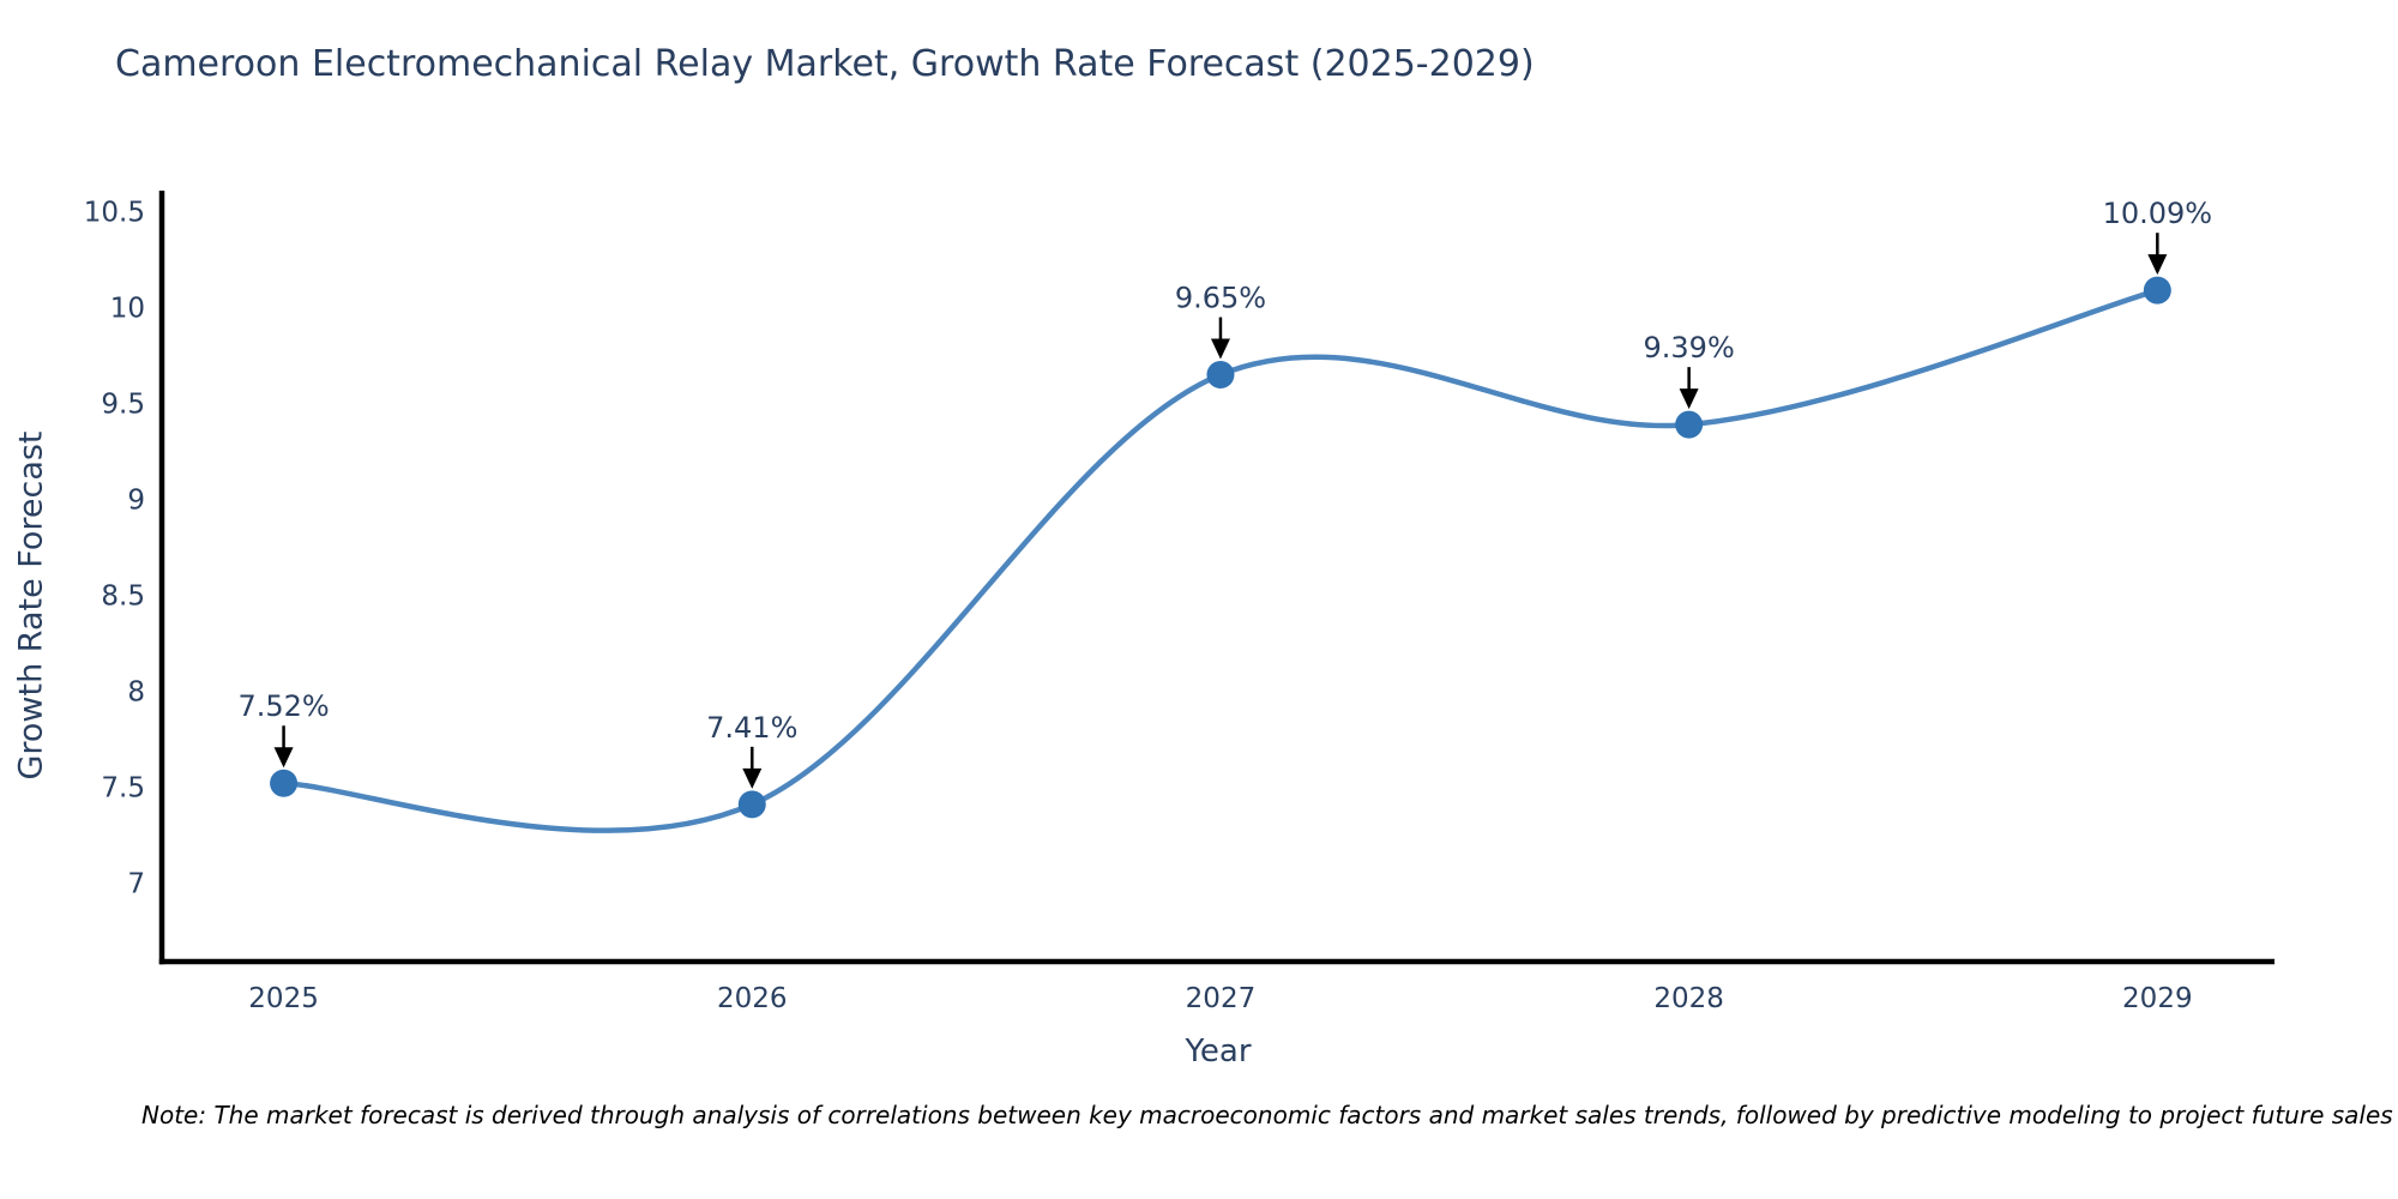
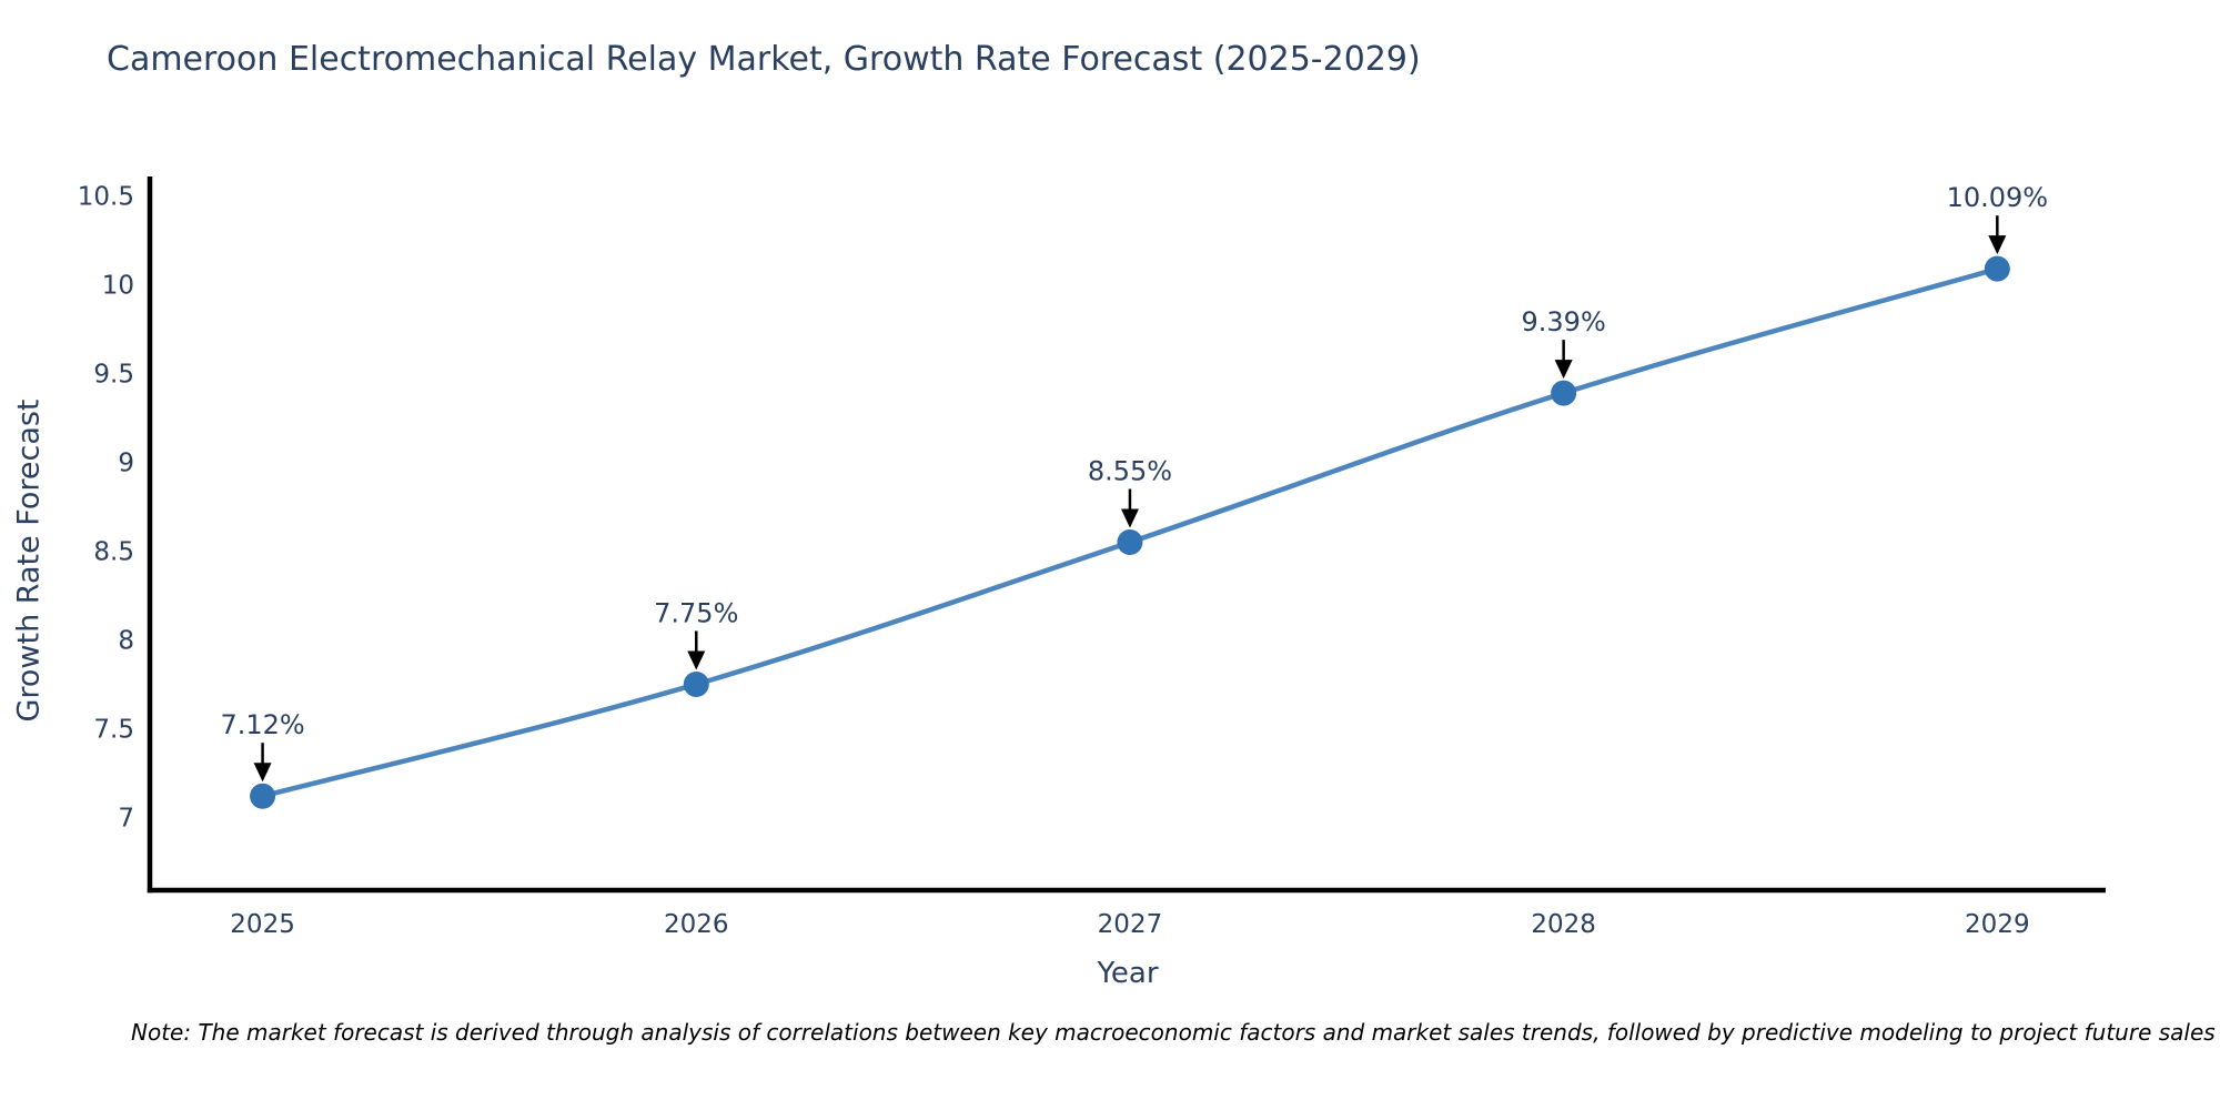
2025: 7.52% -> 7.12%
2026: 7.41% -> 7.75%
2027: 9.65% -> 8.55%
